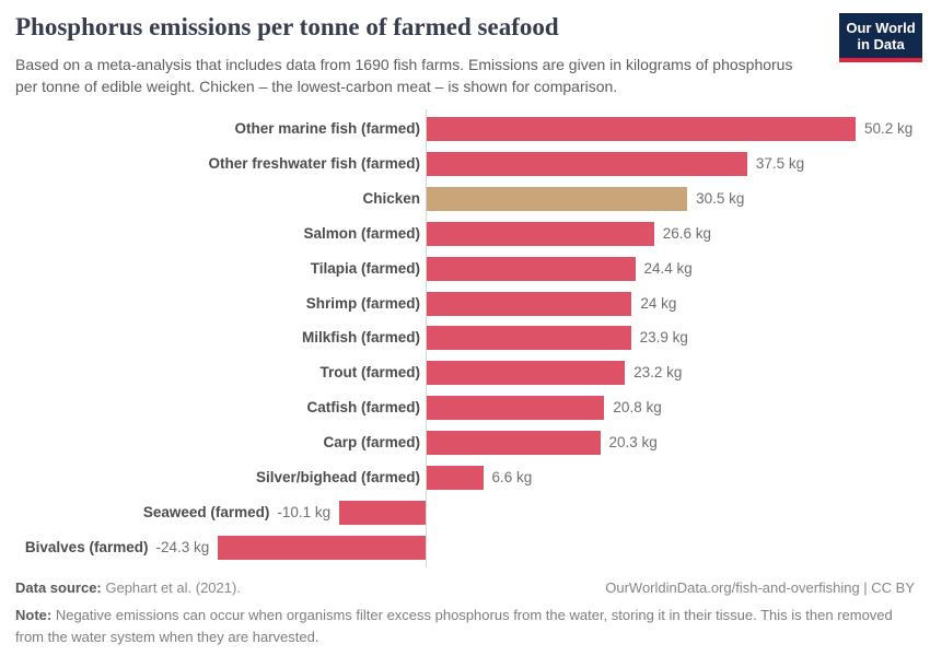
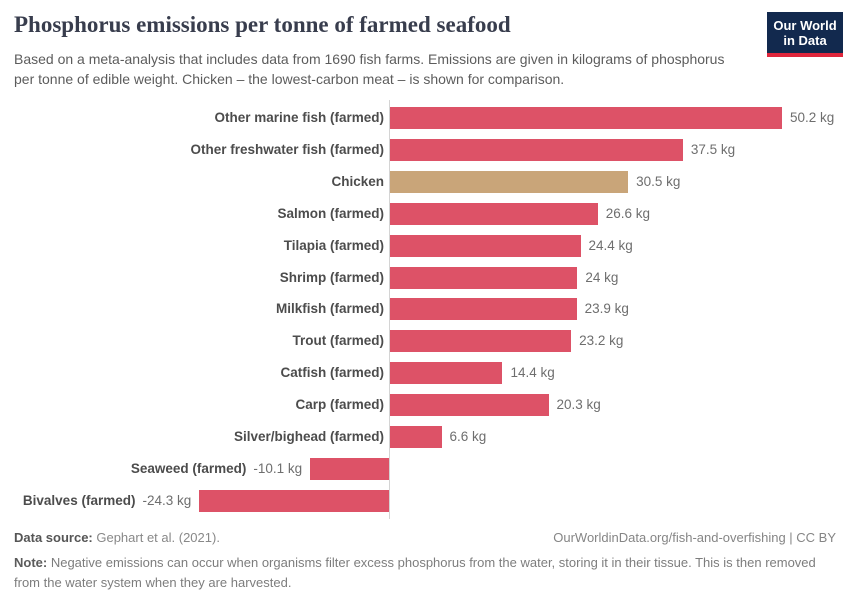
Catfish (farmed): 20.8 -> 14.4
